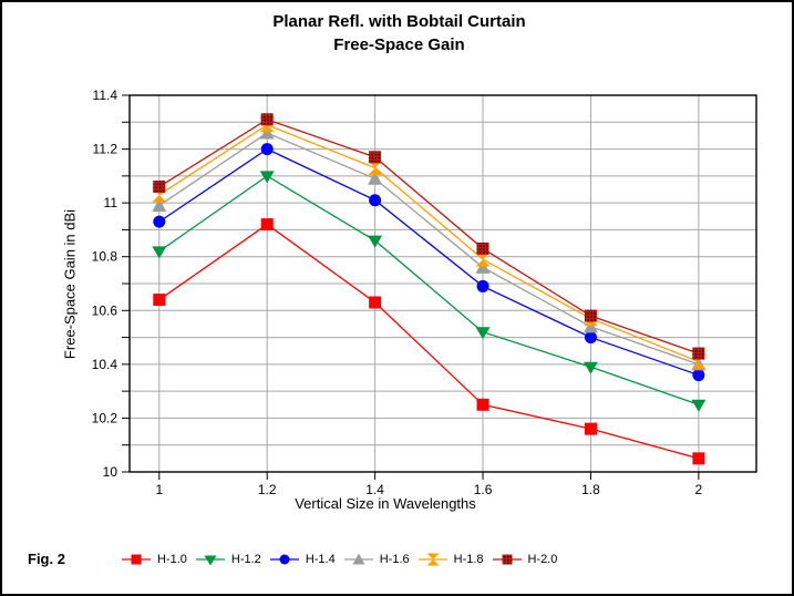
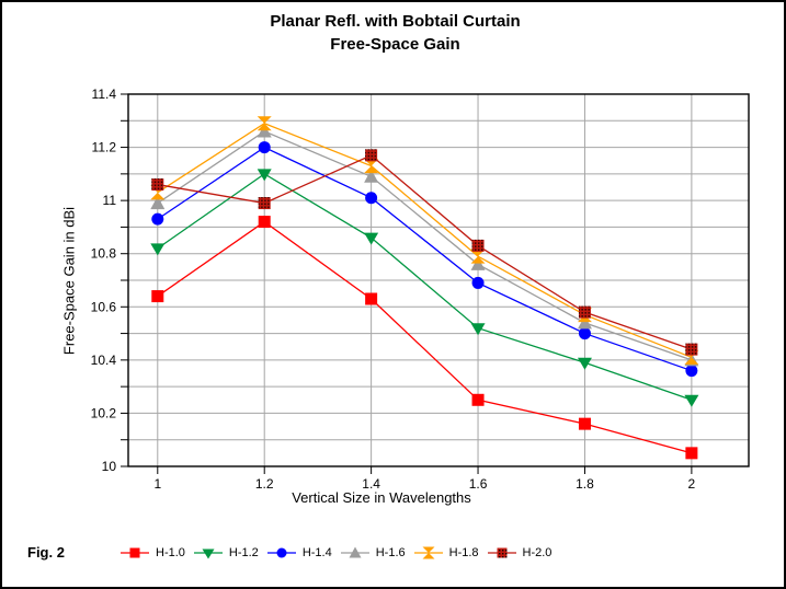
H-2.0/1.2: 11.31 -> 10.99
